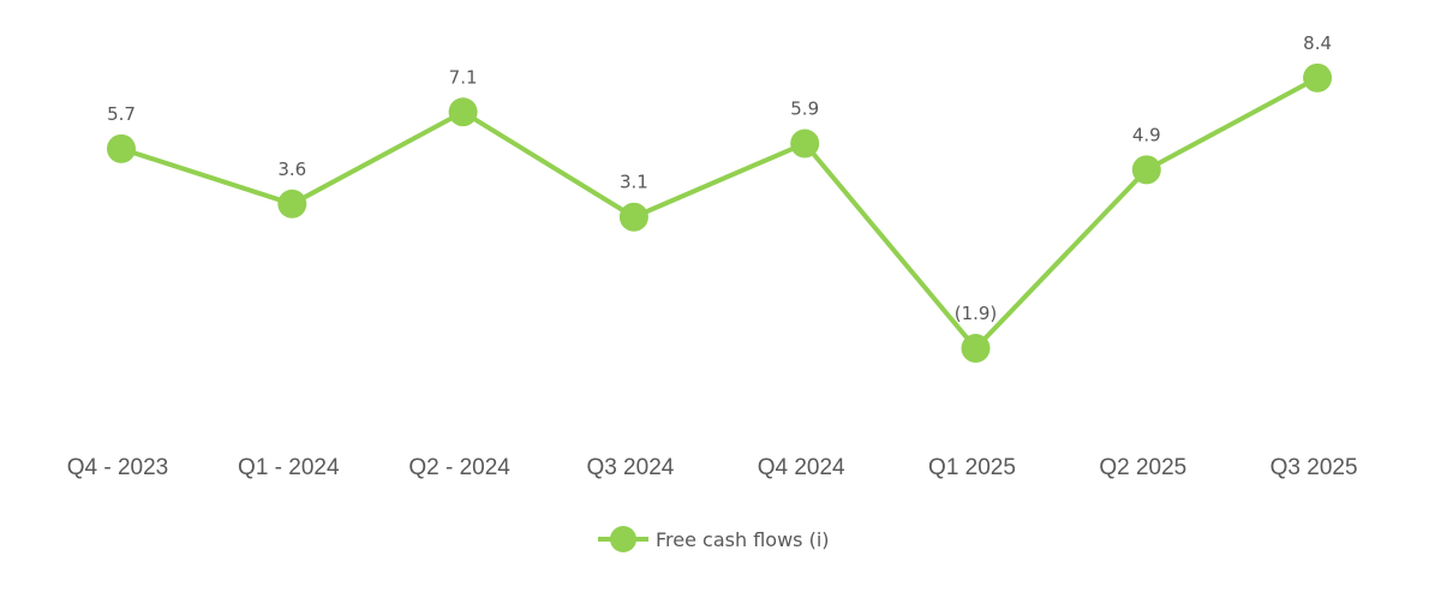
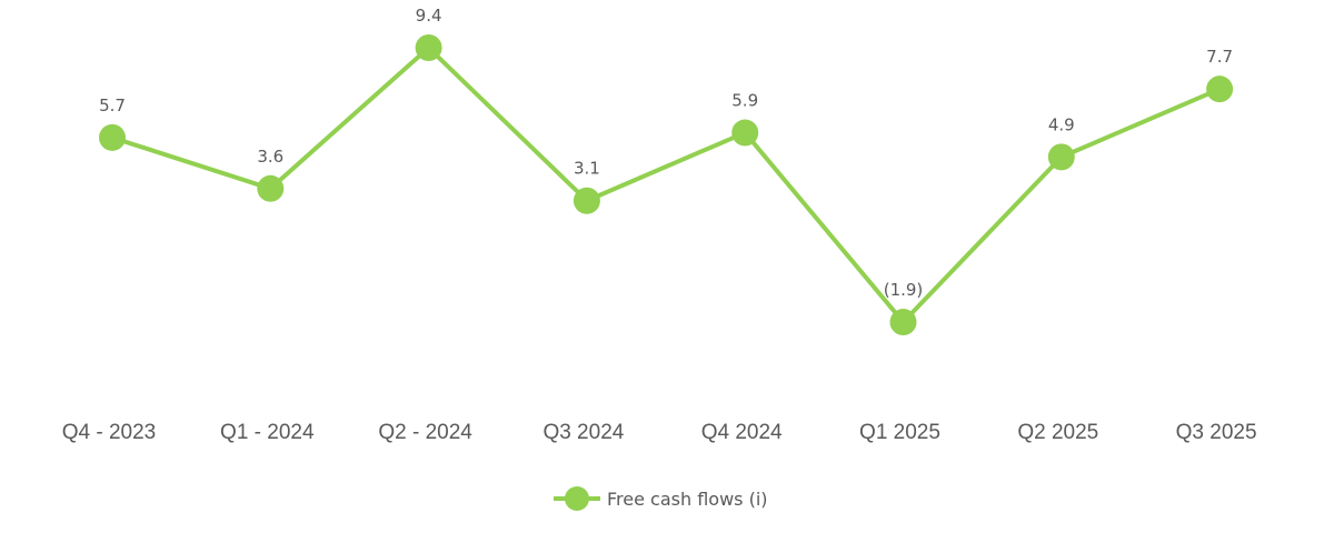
Q2 - 2024: 7.1 -> 9.4
Q3 2025: 8.4 -> 7.7
